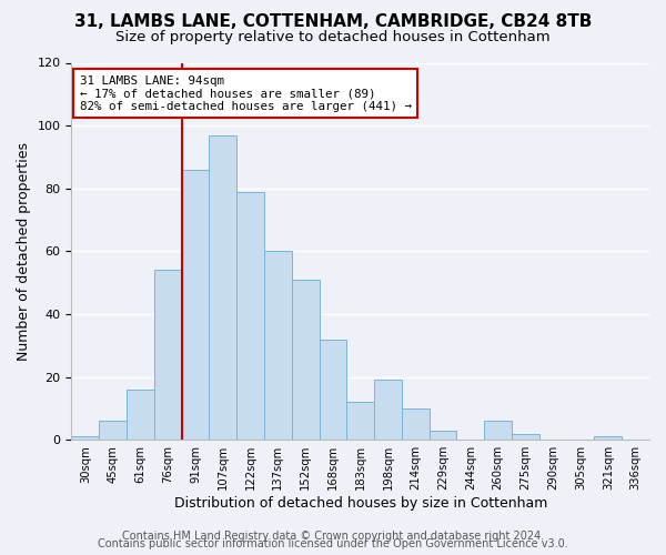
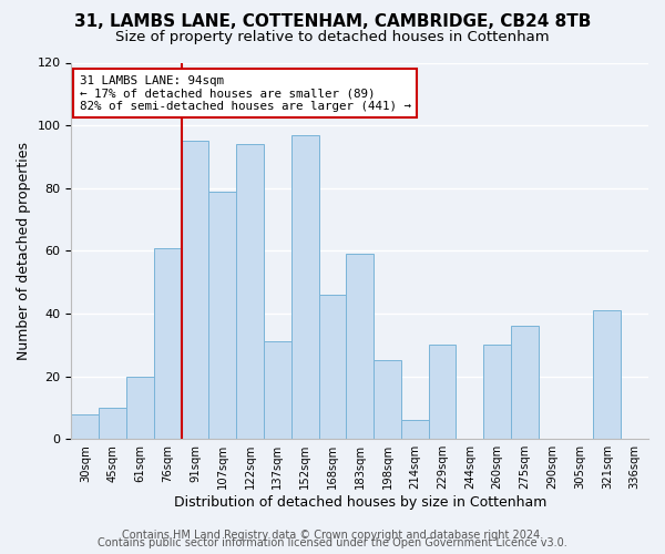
30sqm: 1 -> 8
45sqm: 6 -> 10
61sqm: 16 -> 20
76sqm: 54 -> 61
91sqm: 86 -> 95
107sqm: 97 -> 79
122sqm: 79 -> 94
137sqm: 60 -> 31
152sqm: 51 -> 97
168sqm: 32 -> 46
183sqm: 12 -> 59
198sqm: 19 -> 25
214sqm: 10 -> 6
229sqm: 3 -> 30
260sqm: 6 -> 30
275sqm: 2 -> 36
321sqm: 1 -> 41
